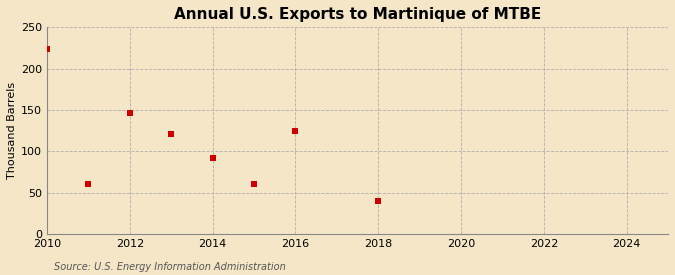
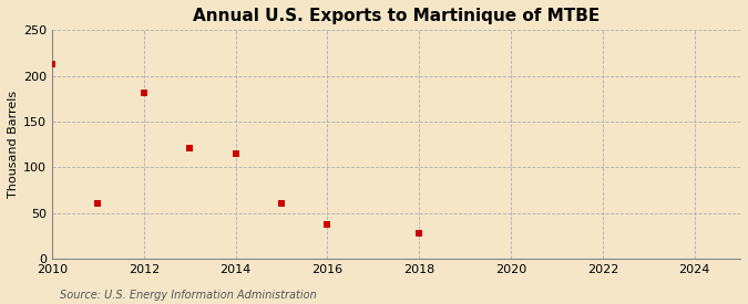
2010: 224 -> 213
2012: 146 -> 181
2014: 92 -> 115
2016: 124 -> 38
2018: 40 -> 28
